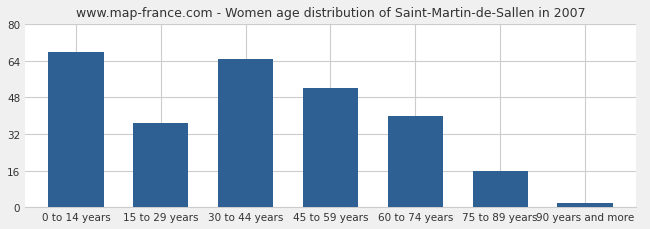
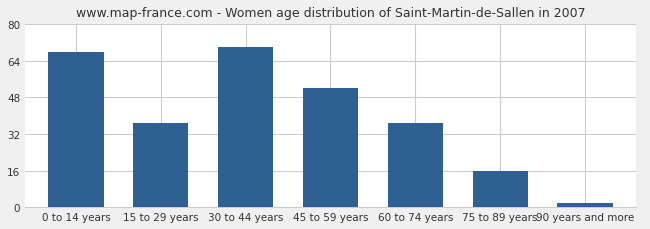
30 to 44 years: 65 -> 70
60 to 74 years: 40 -> 37
